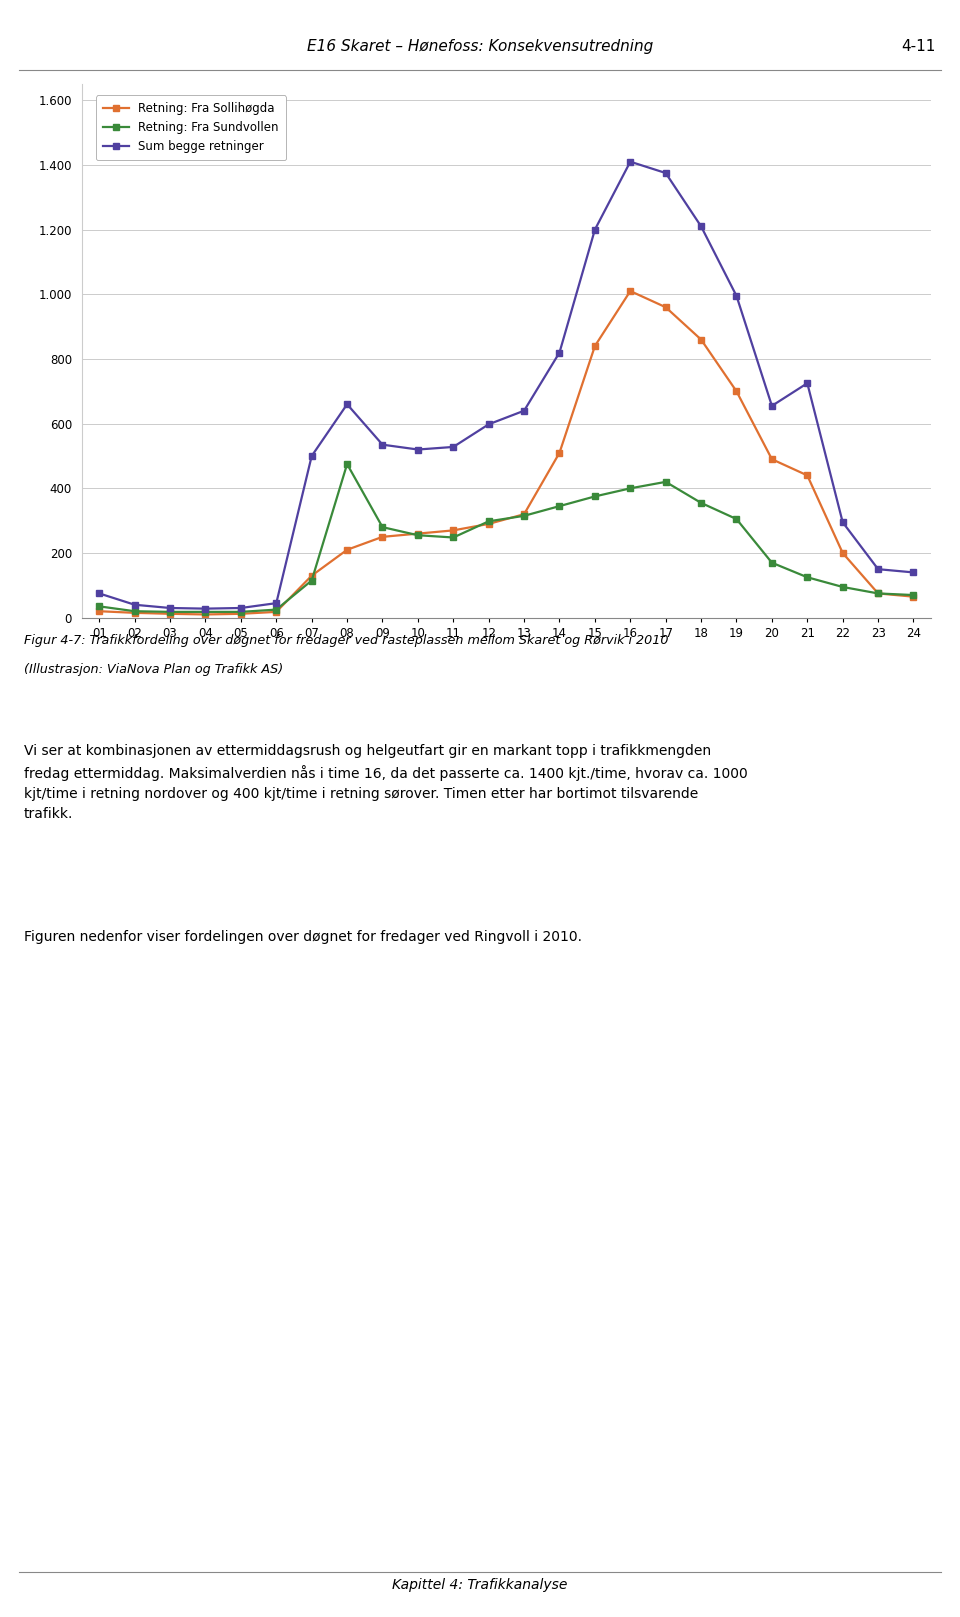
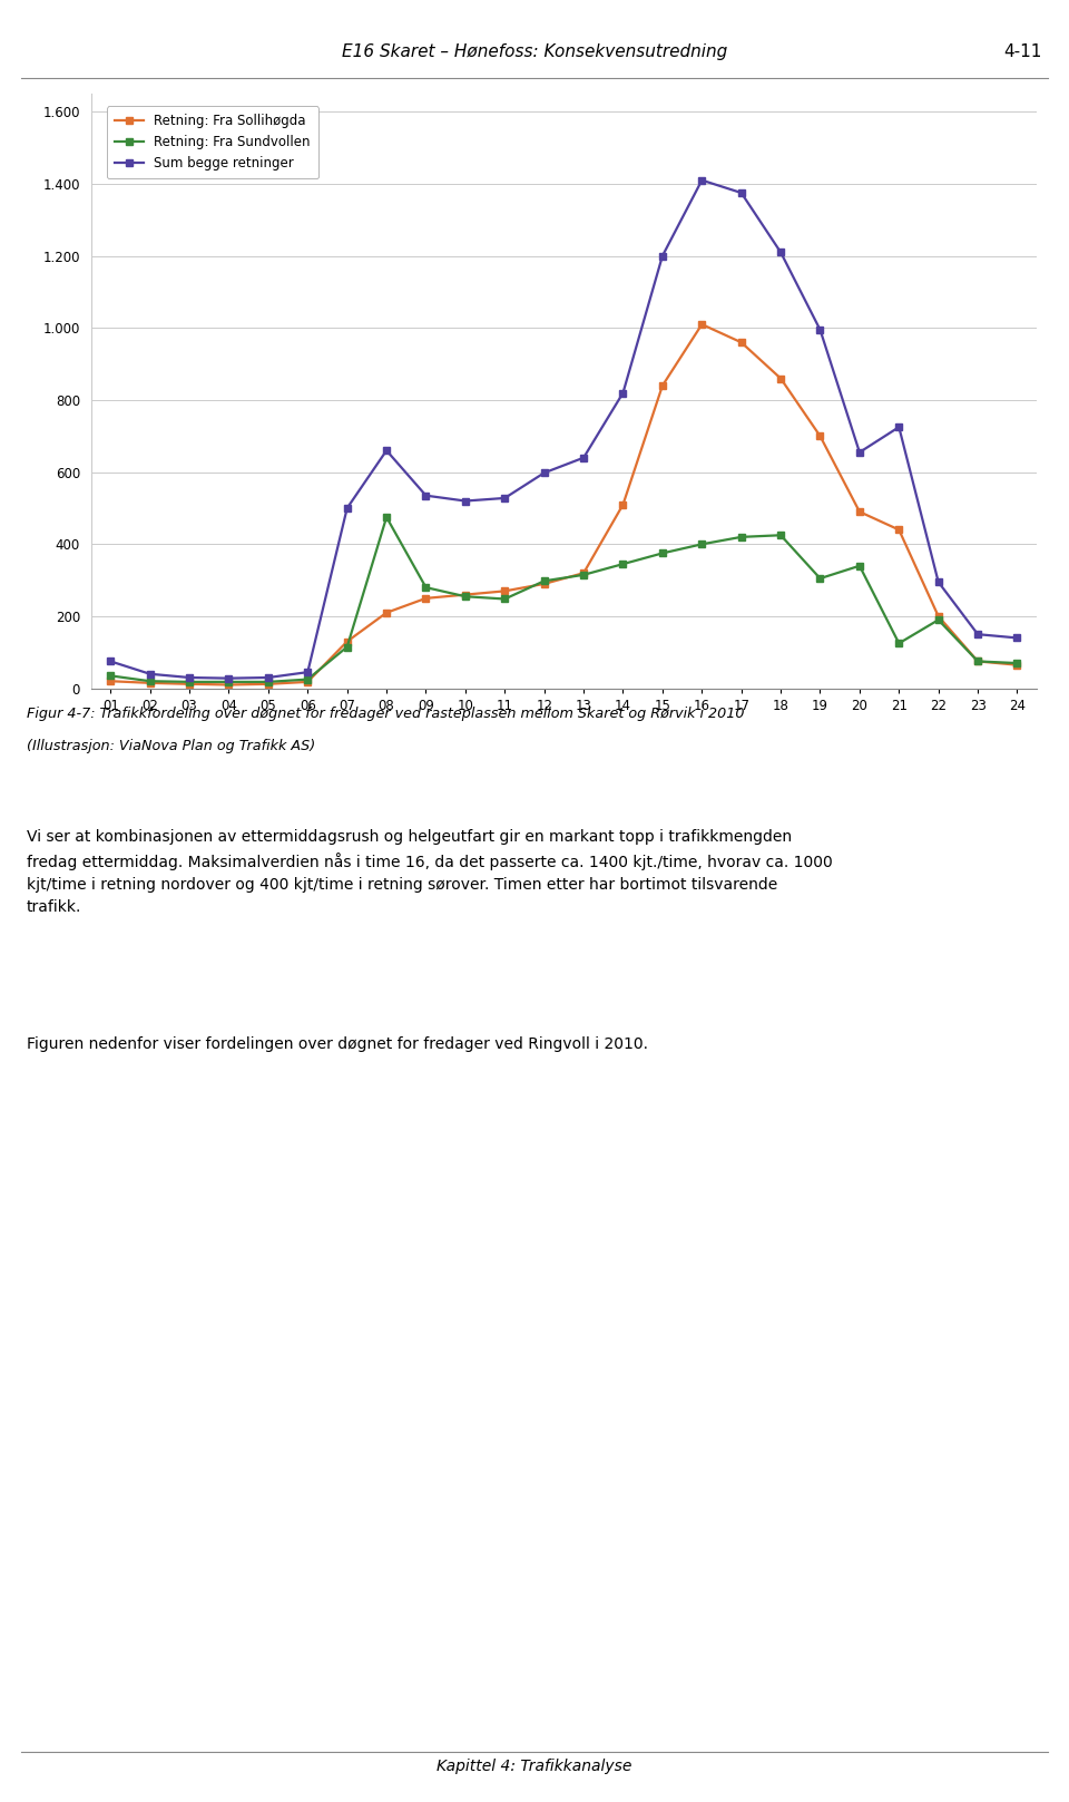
Retning: Fra Sundvollen/18: 355 -> 425
Retning: Fra Sundvollen/20: 170 -> 340
Retning: Fra Sundvollen/22: 95 -> 190
